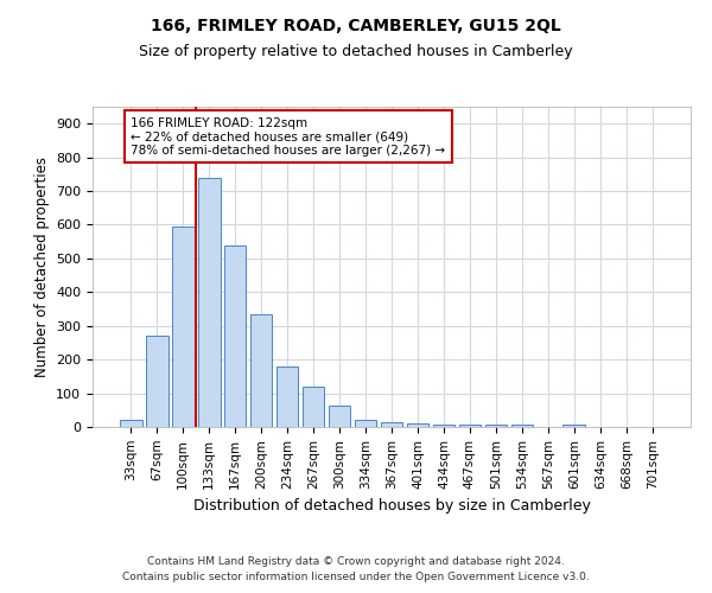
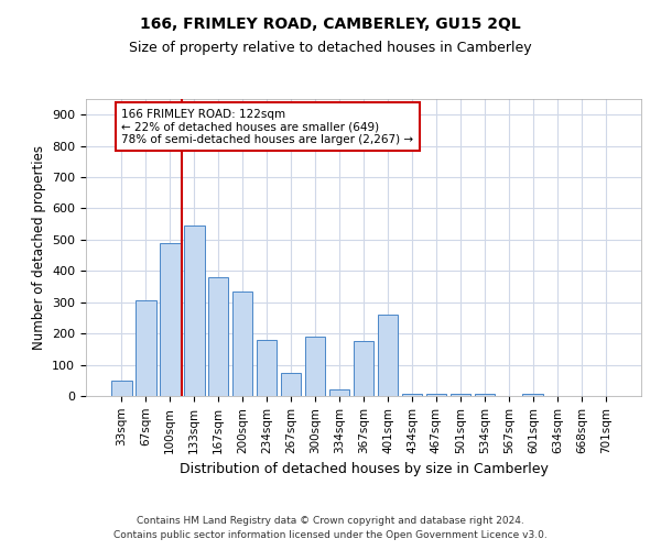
33sqm: 20 -> 50
67sqm: 270 -> 305
100sqm: 595 -> 490
133sqm: 740 -> 545
167sqm: 537 -> 380
267sqm: 118 -> 75
300sqm: 65 -> 190
367sqm: 15 -> 175
401sqm: 12 -> 260
